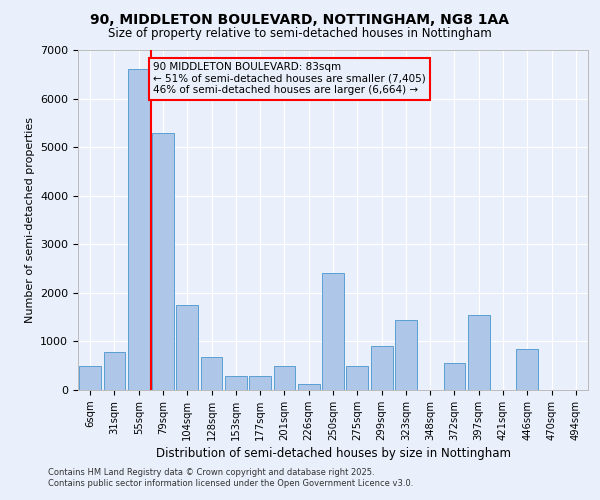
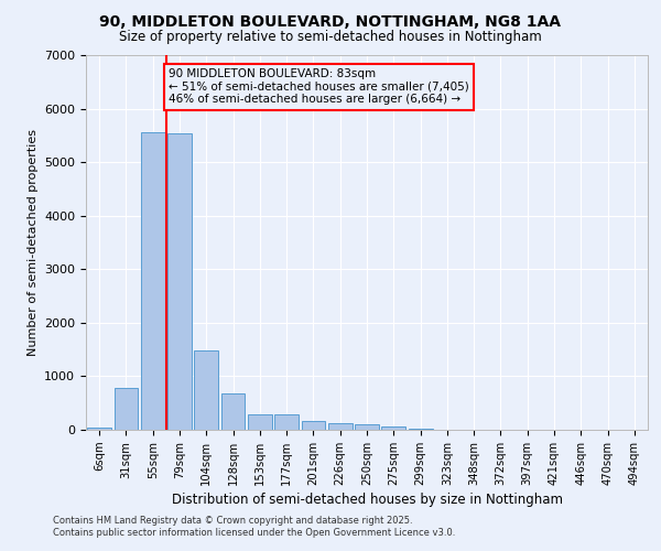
6sqm: 500 -> 50
55sqm: 6600 -> 5560
79sqm: 5300 -> 5540
104sqm: 1750 -> 1480
201sqm: 500 -> 170
250sqm: 2400 -> 100
275sqm: 500 -> 60
299sqm: 900 -> 30
323sqm: 1450 -> 10
372sqm: 550 -> 0
397sqm: 1550 -> 0
446sqm: 850 -> 0
